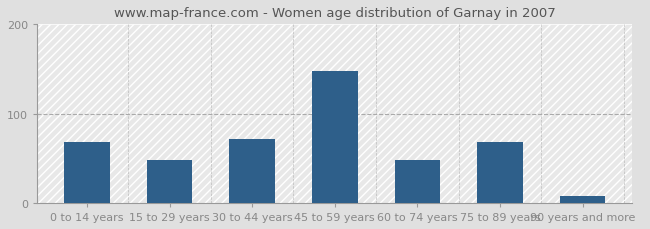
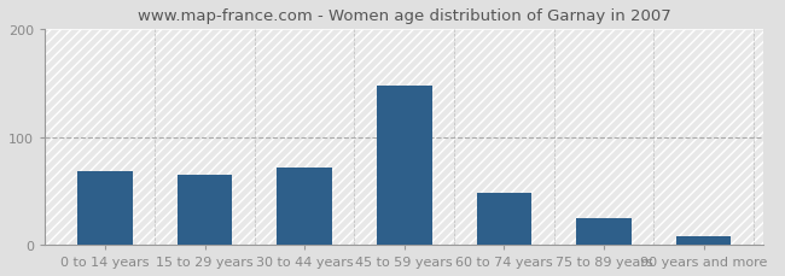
15 to 29 years: 48 -> 65
75 to 89 years: 68 -> 25
